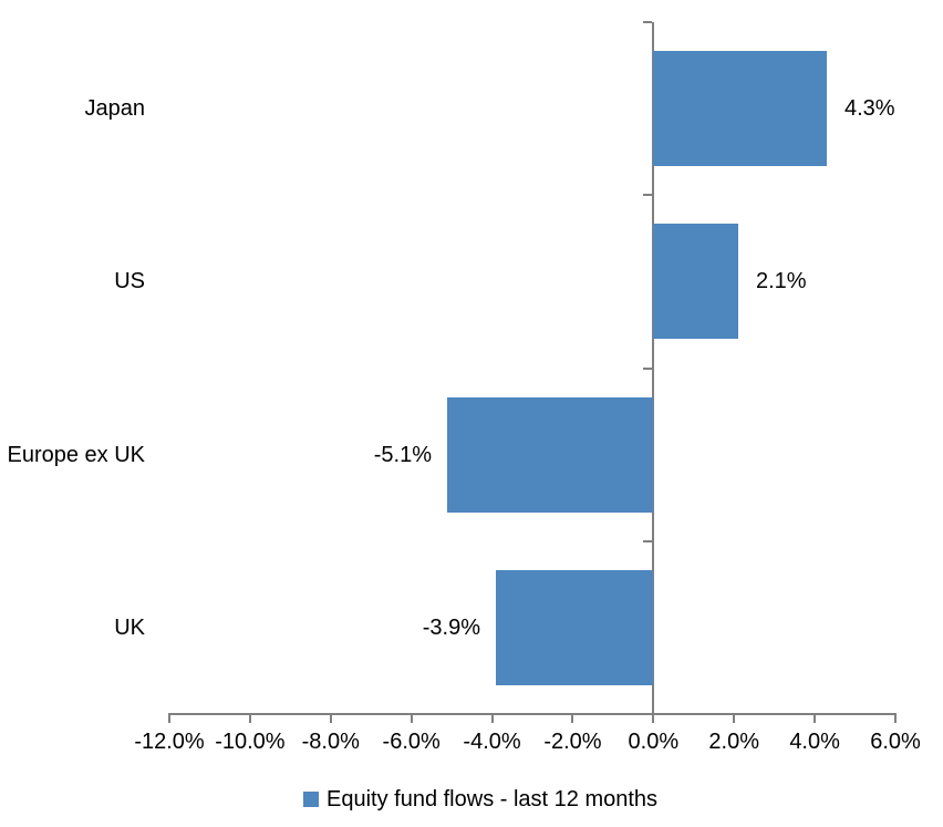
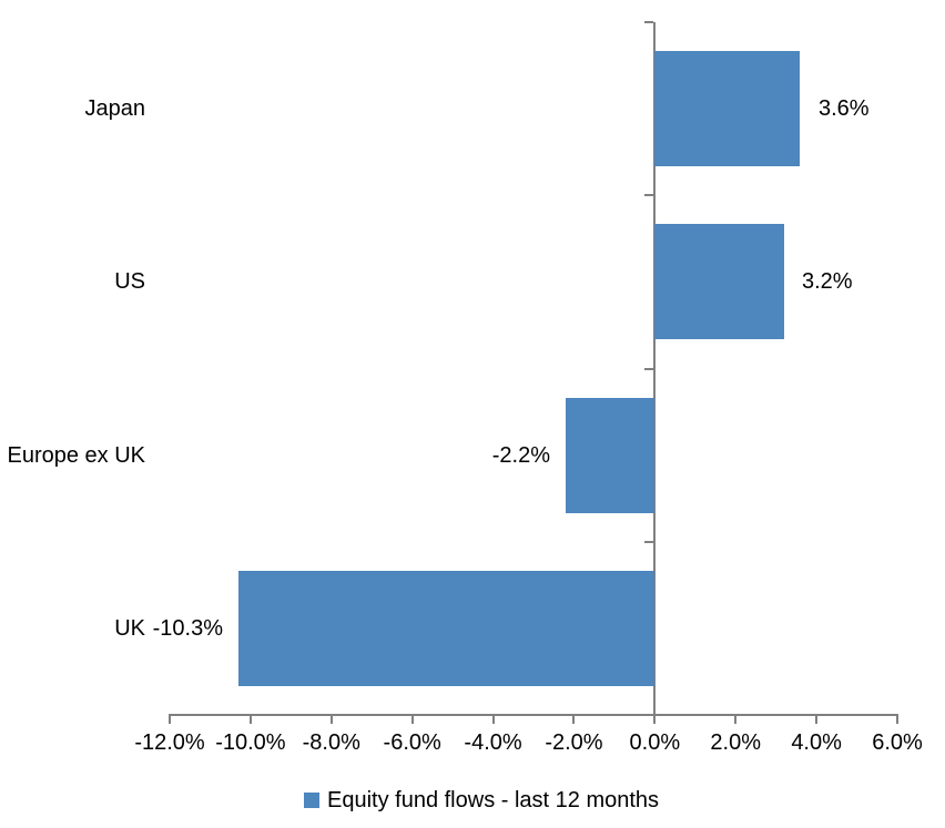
Japan: 4.3% -> 3.6%
US: 2.1% -> 3.2%
Europe ex UK: -5.1% -> -2.2%
UK: -3.9% -> -10.3%
